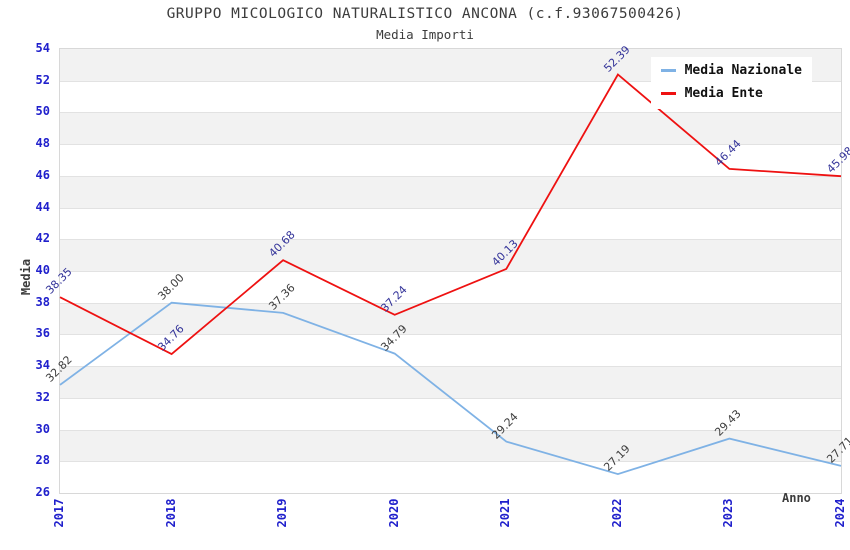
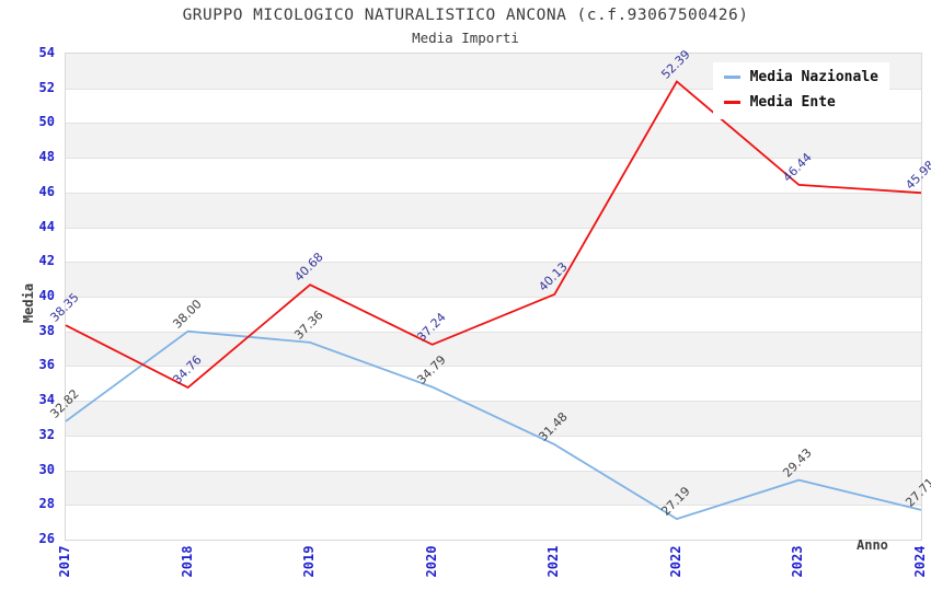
Media Nazionale/2021: 29.24 -> 31.48
